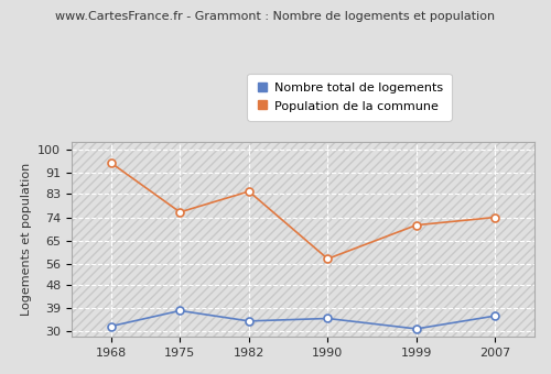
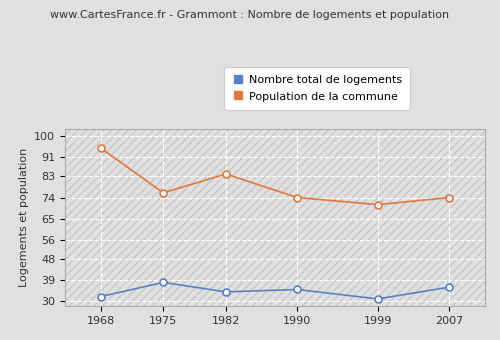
Population de la commune/1990: 58 -> 74
